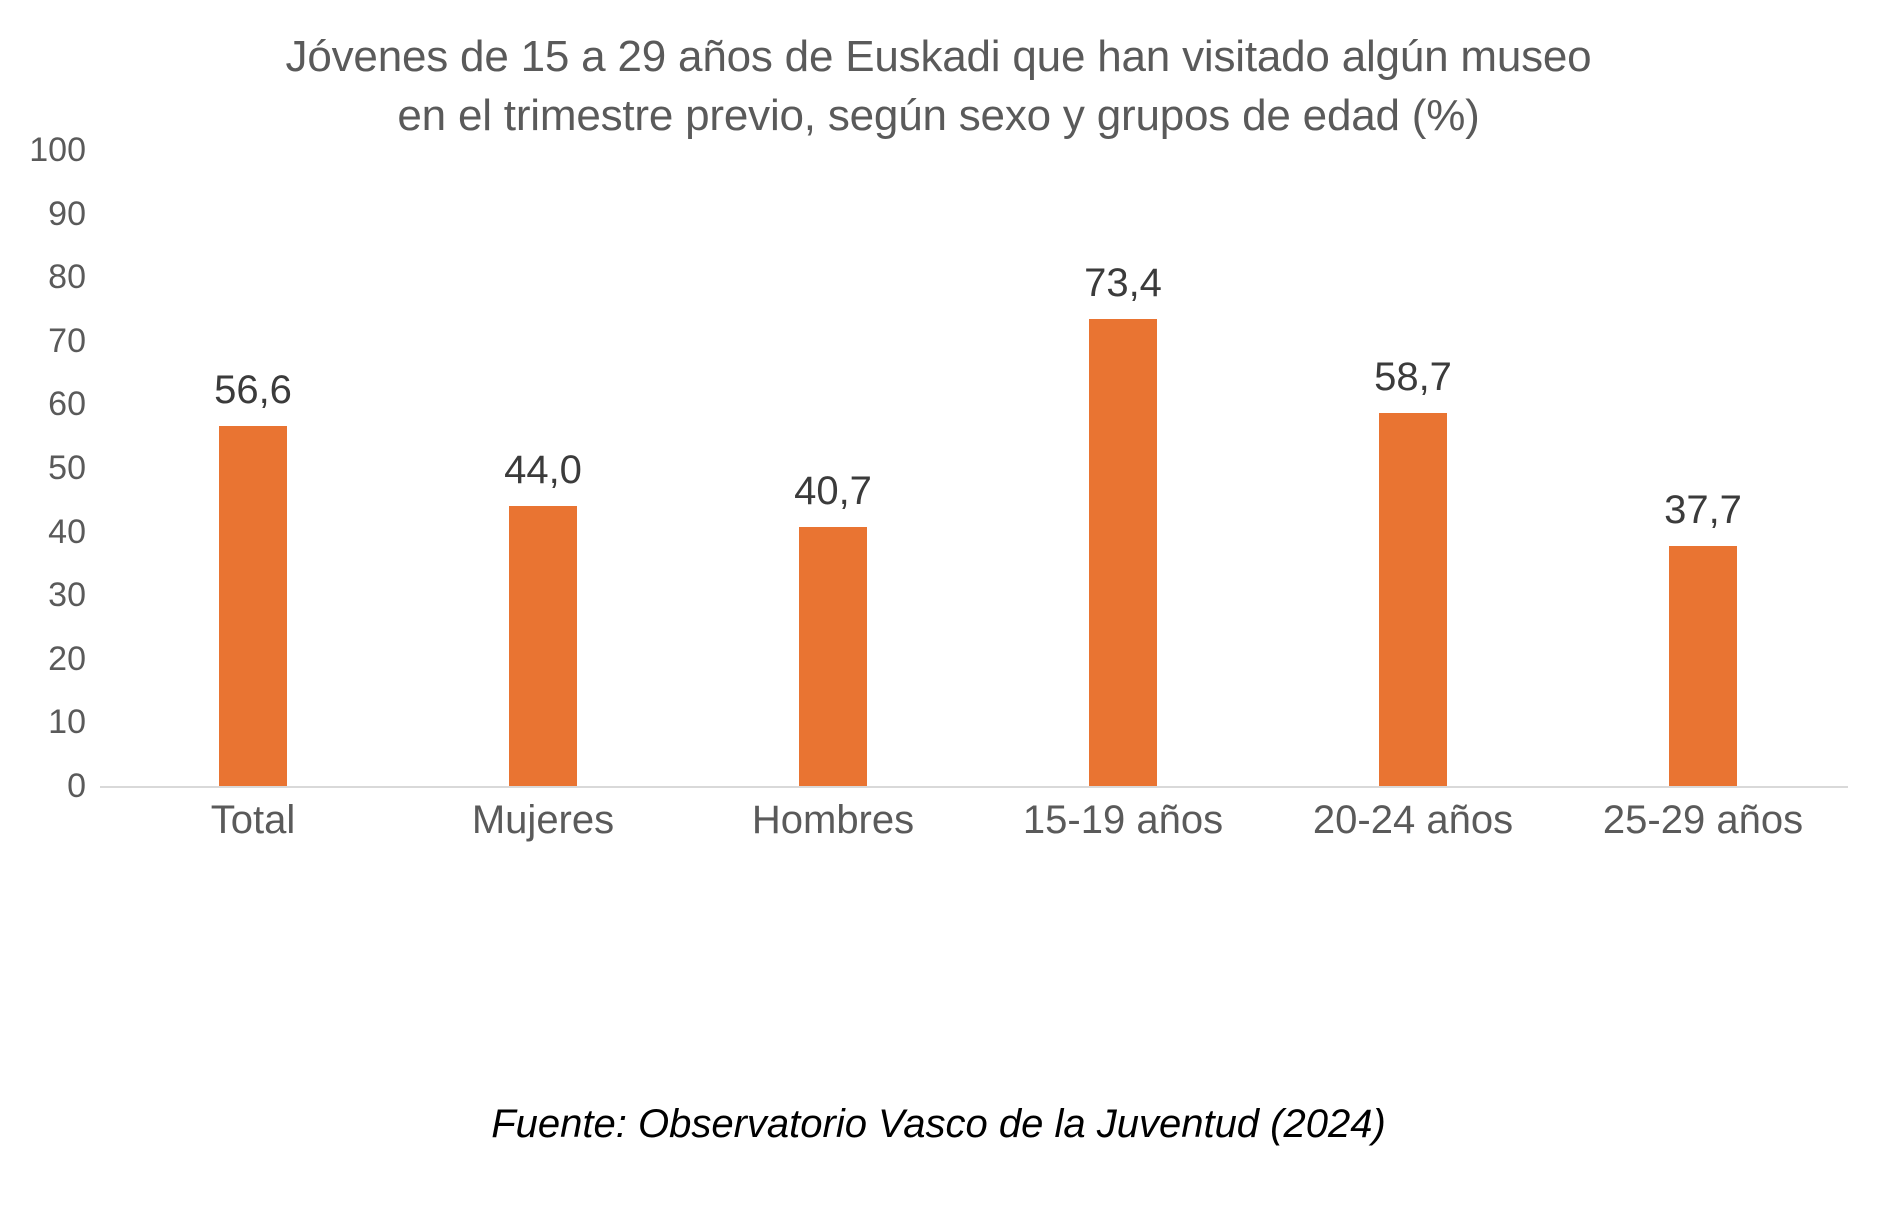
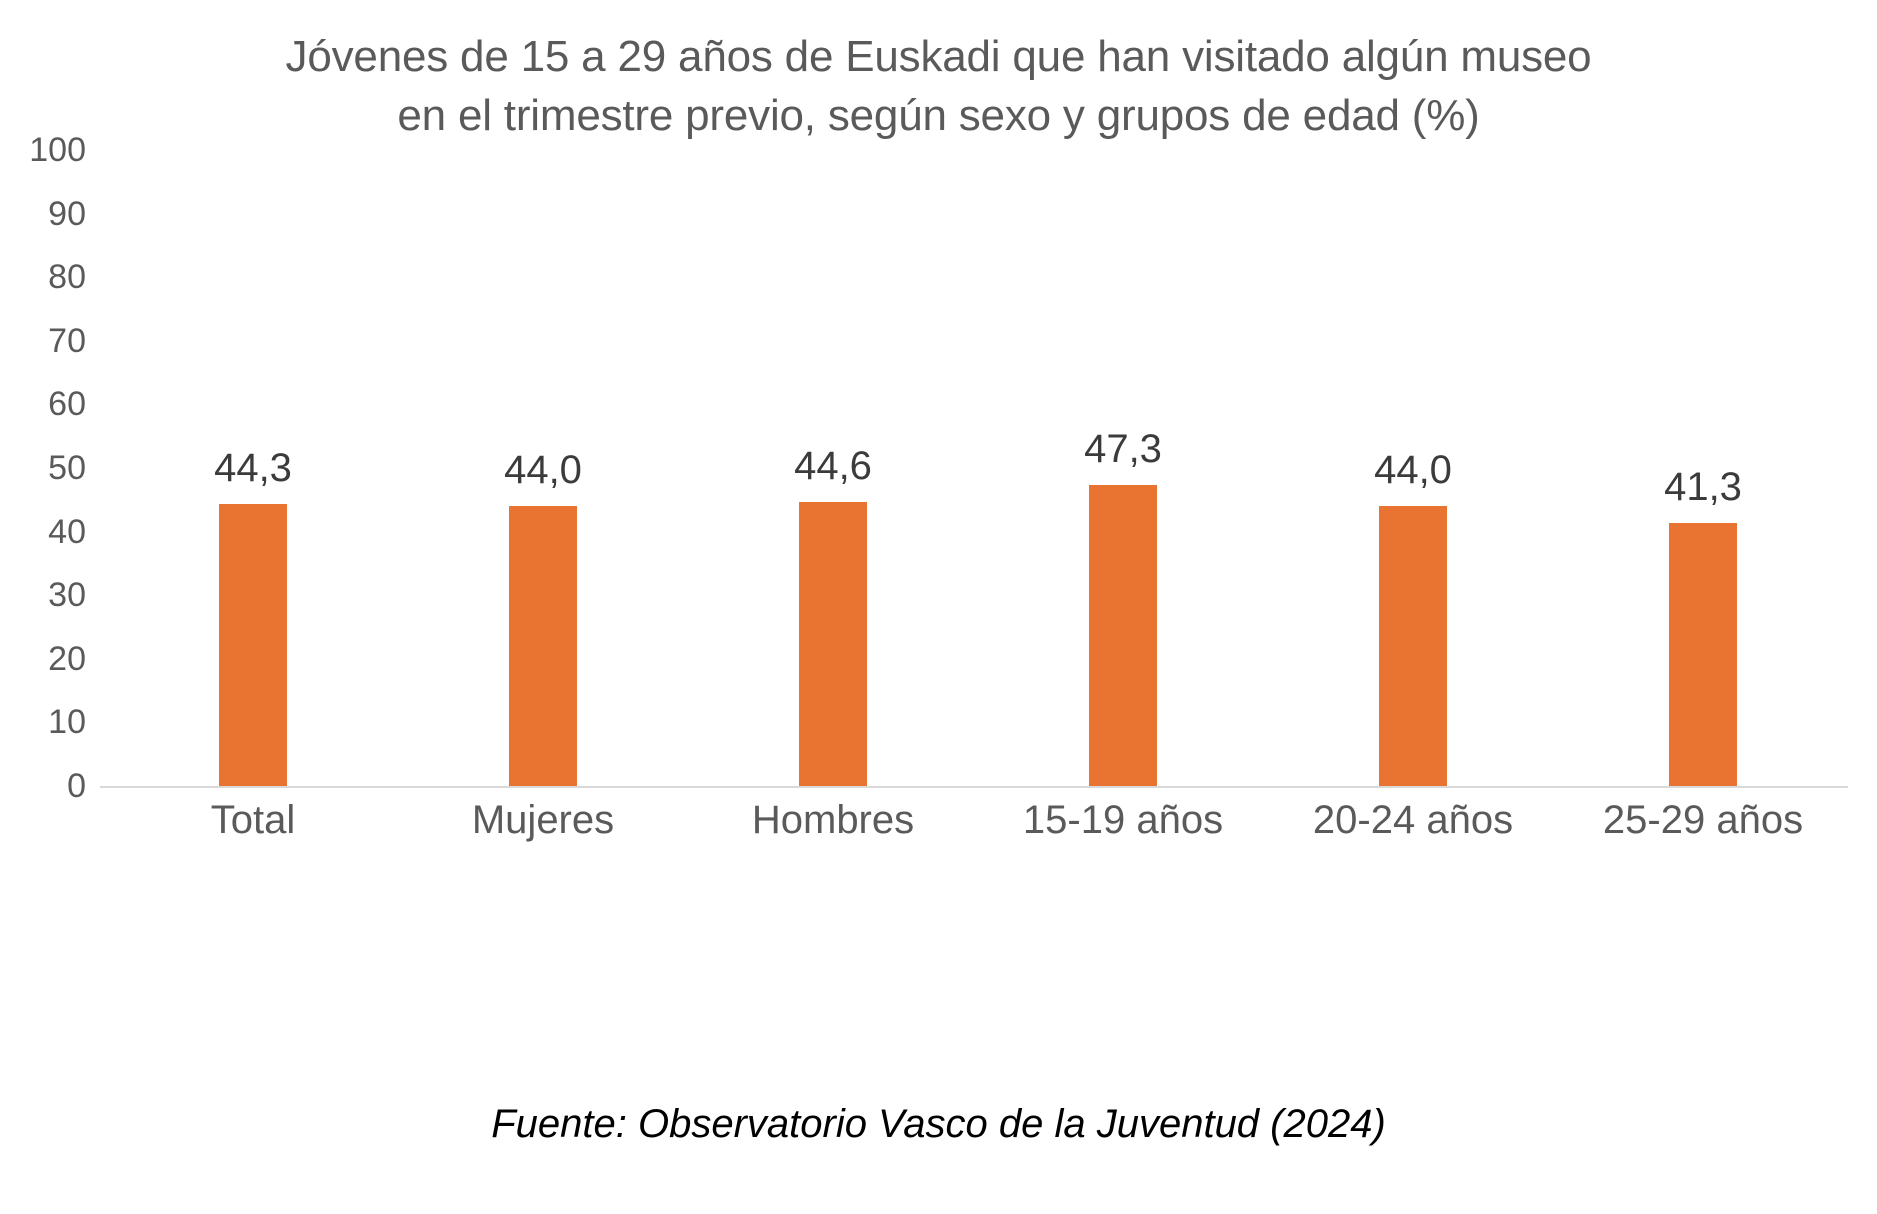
Total: 56,6 -> 44,3
Hombres: 40,7 -> 44,6
15-19 años: 73,4 -> 47,3
20-24 años: 58,7 -> 44,0
25-29 años: 37,7 -> 41,3
